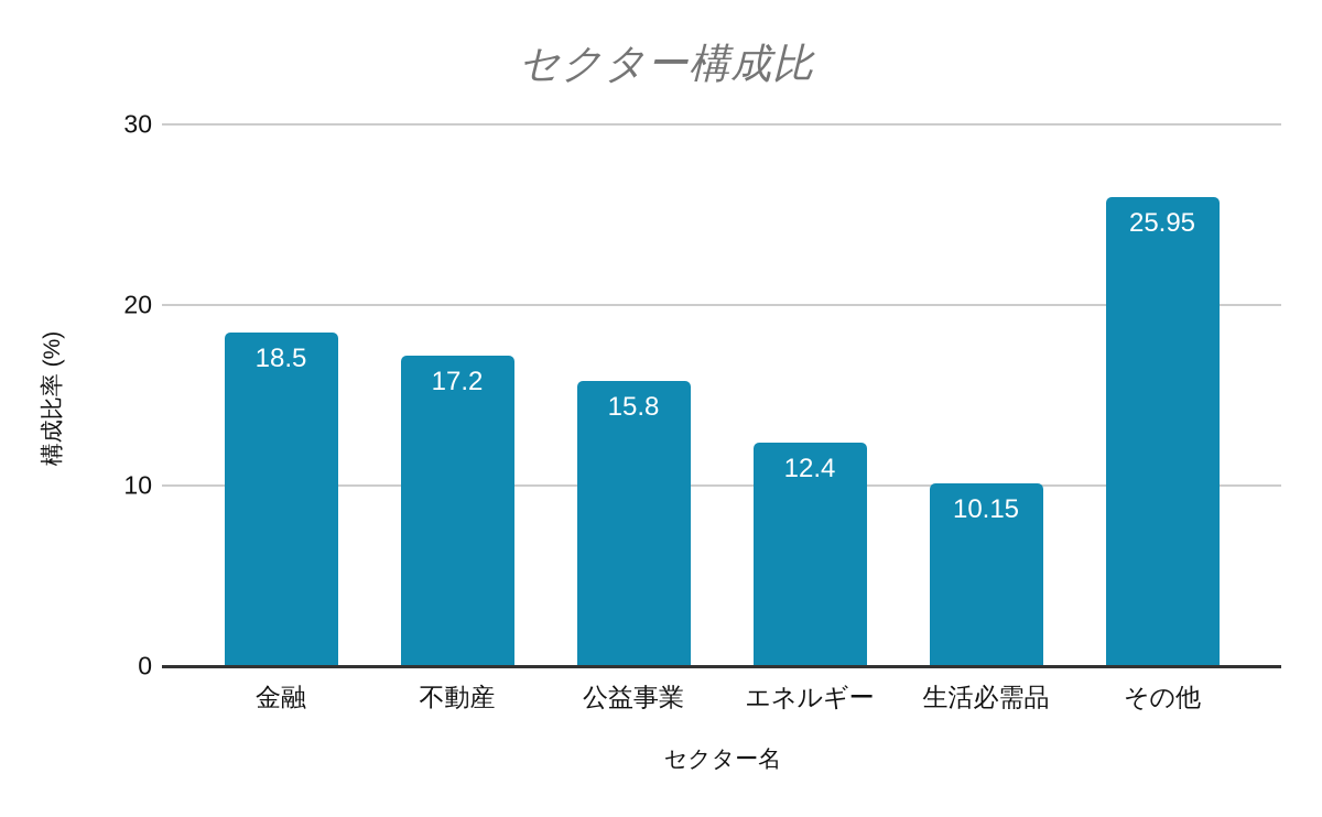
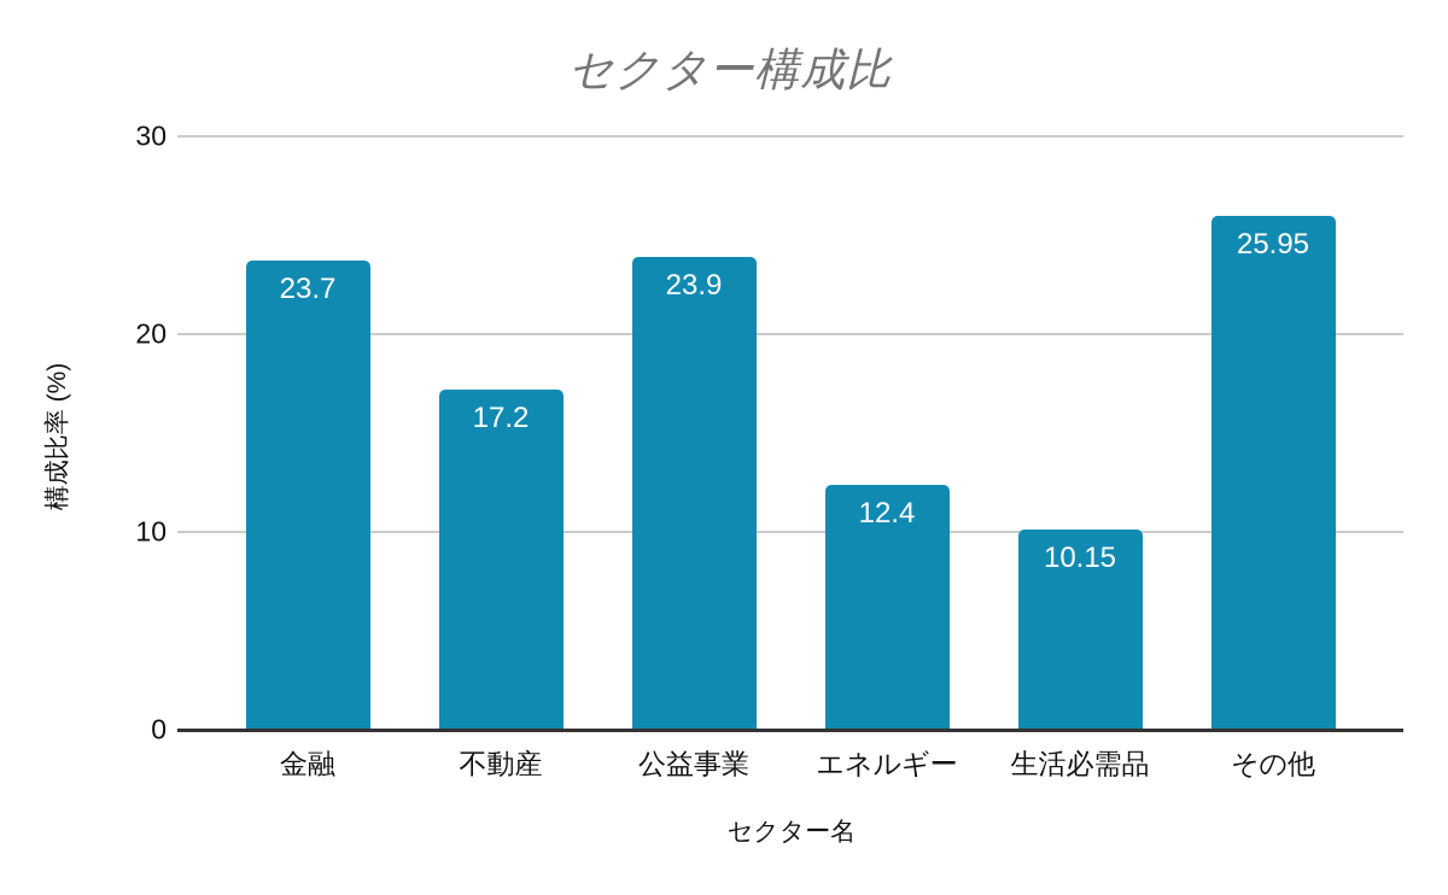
金融: 18.5 -> 23.7
公益事業: 15.8 -> 23.9
